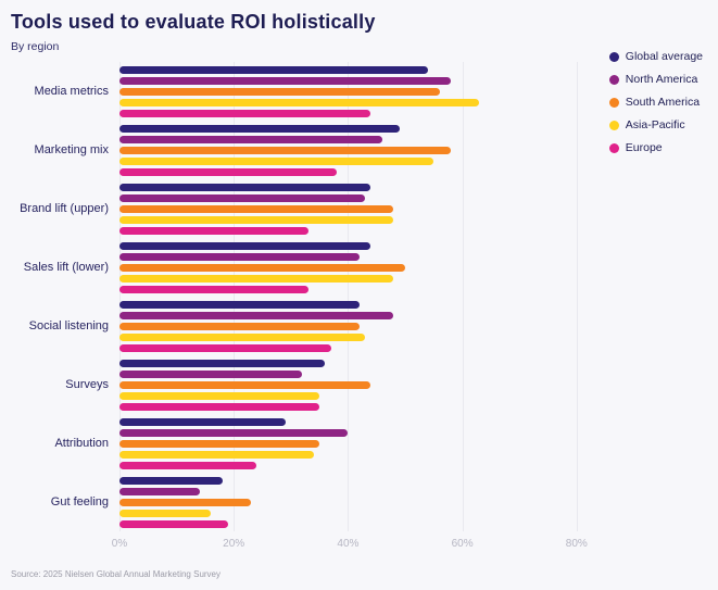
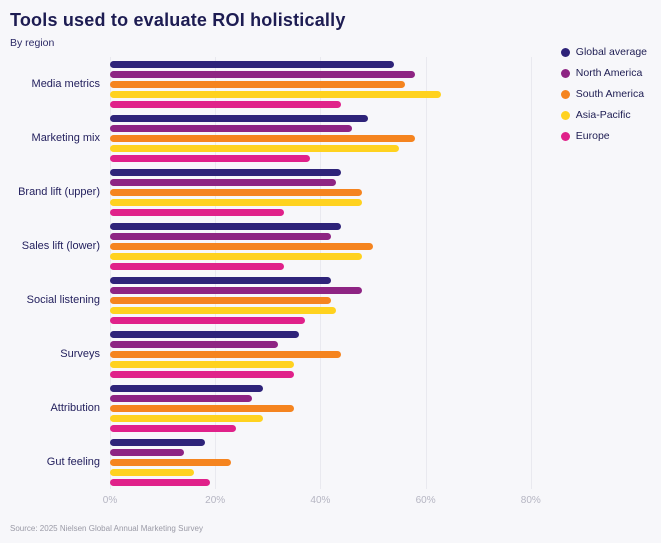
North America/Attribution: 40% -> 27%
Asia-Pacific/Attribution: 34% -> 29%
